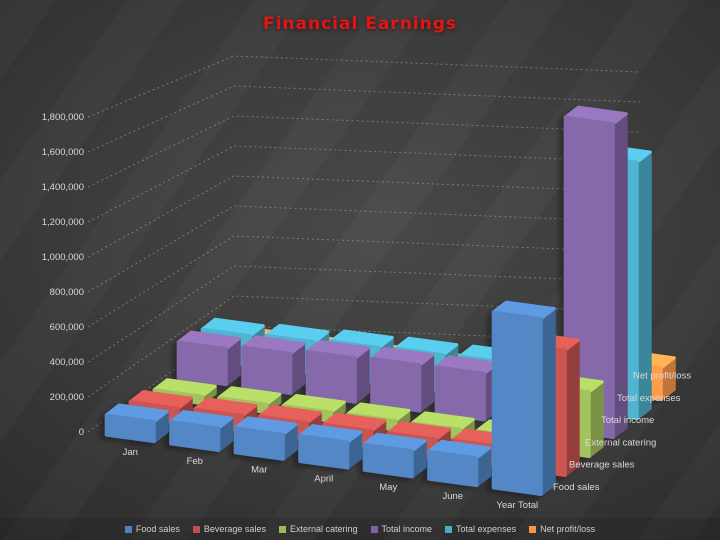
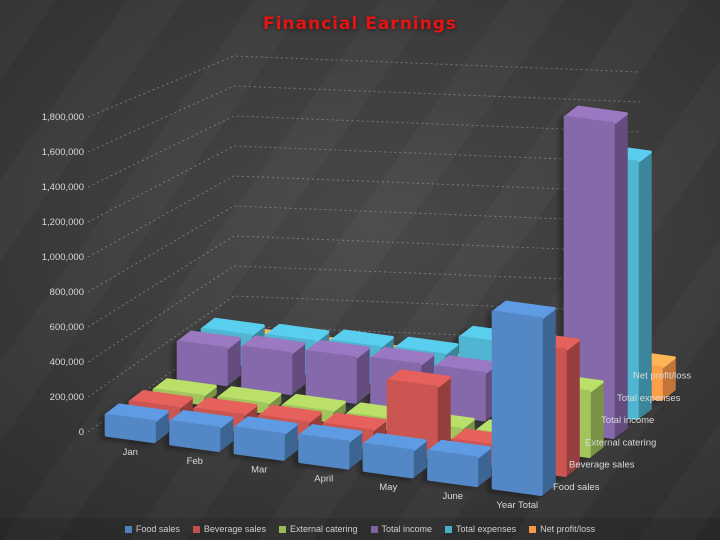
Beverage sales/May: 90000 -> 340000
Total expenses/May: 230000 -> 340000
Total income/June: 260000 -> 200000
